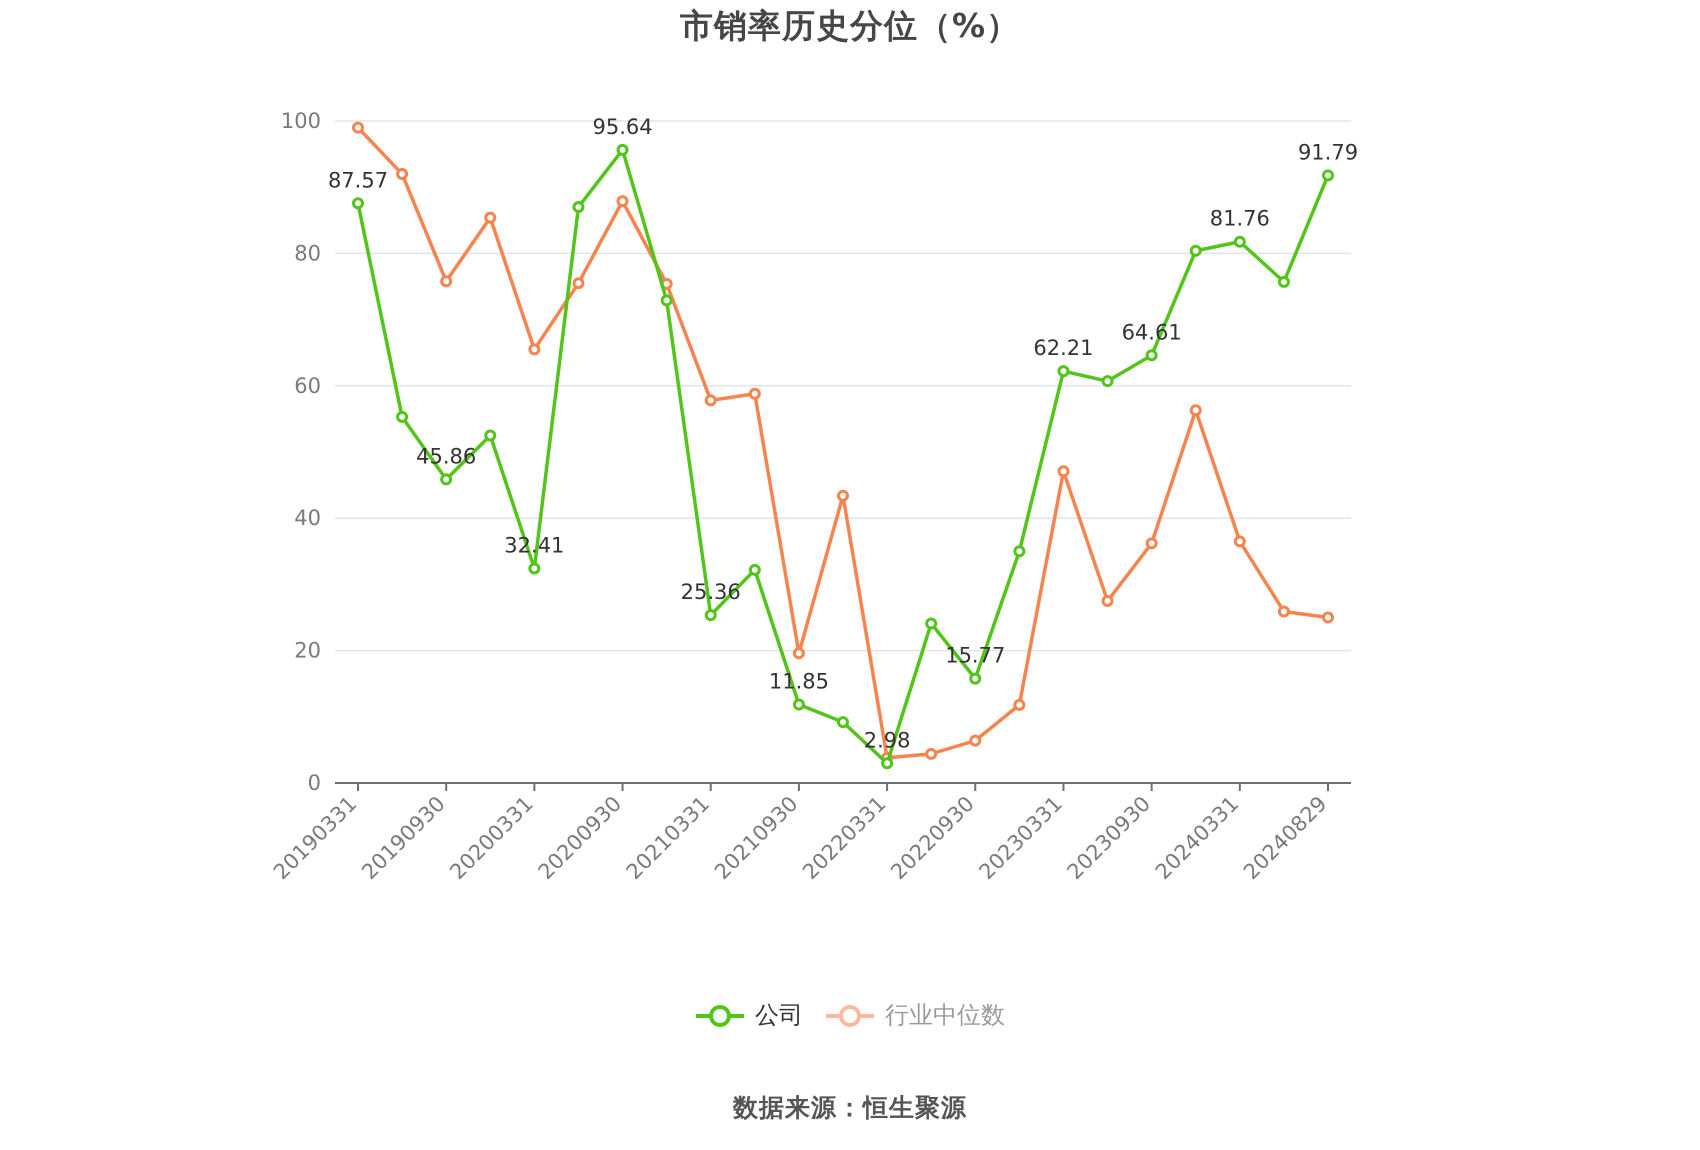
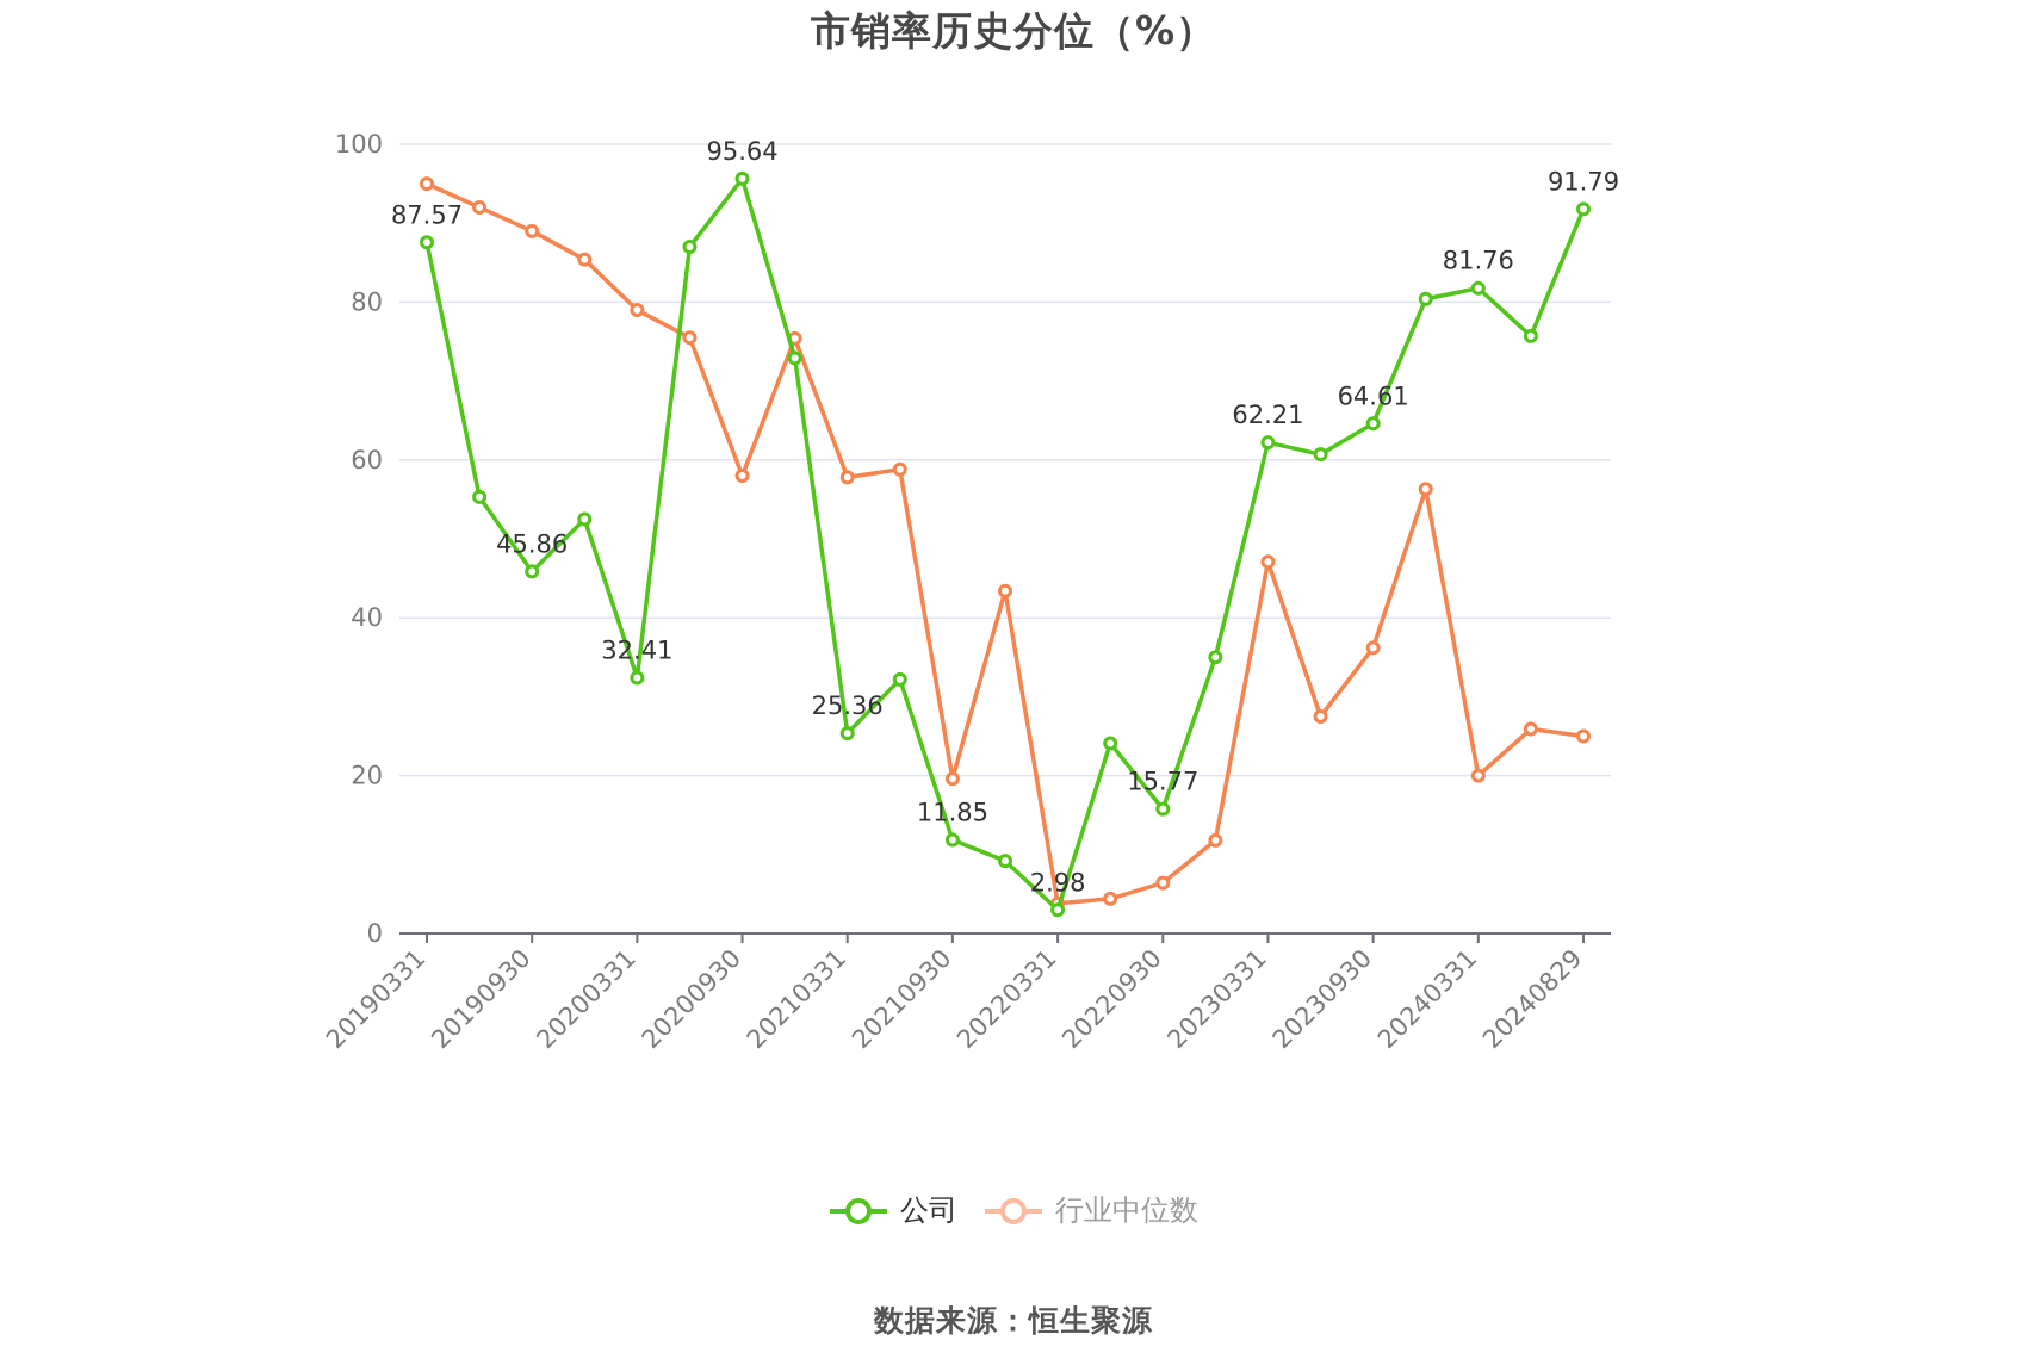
行业中位数/20190331: 99 -> 95
行业中位数/20190930: 76 -> 89
行业中位数/20200331: 66 -> 79
行业中位数/20200930: 88 -> 58
行业中位数/20240331: 36 -> 20
